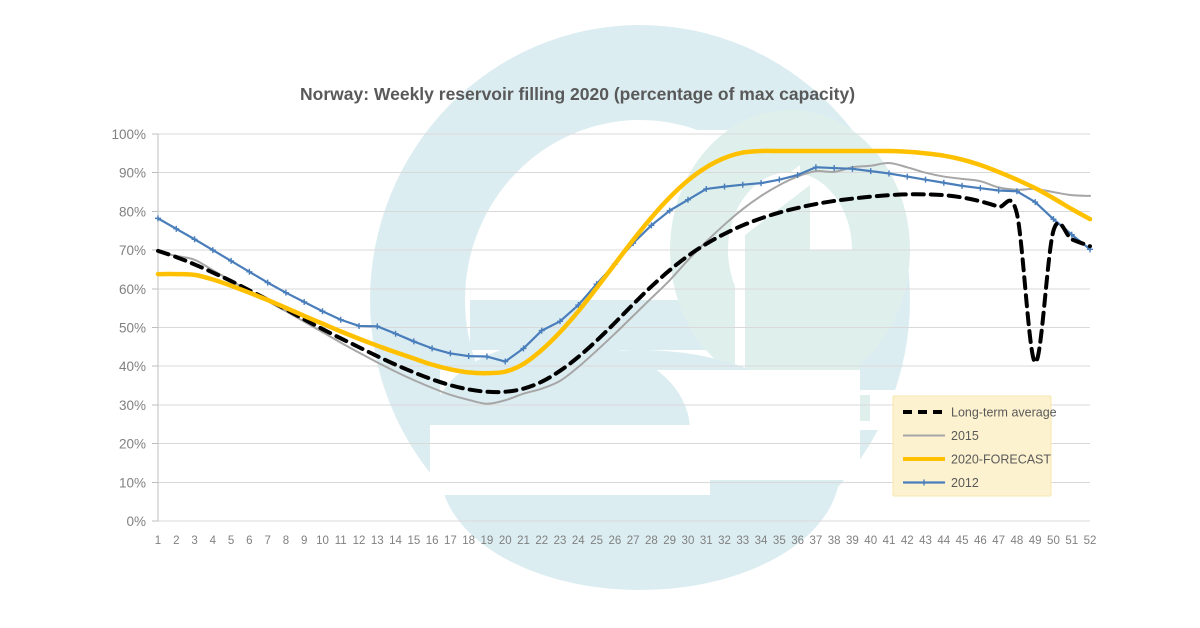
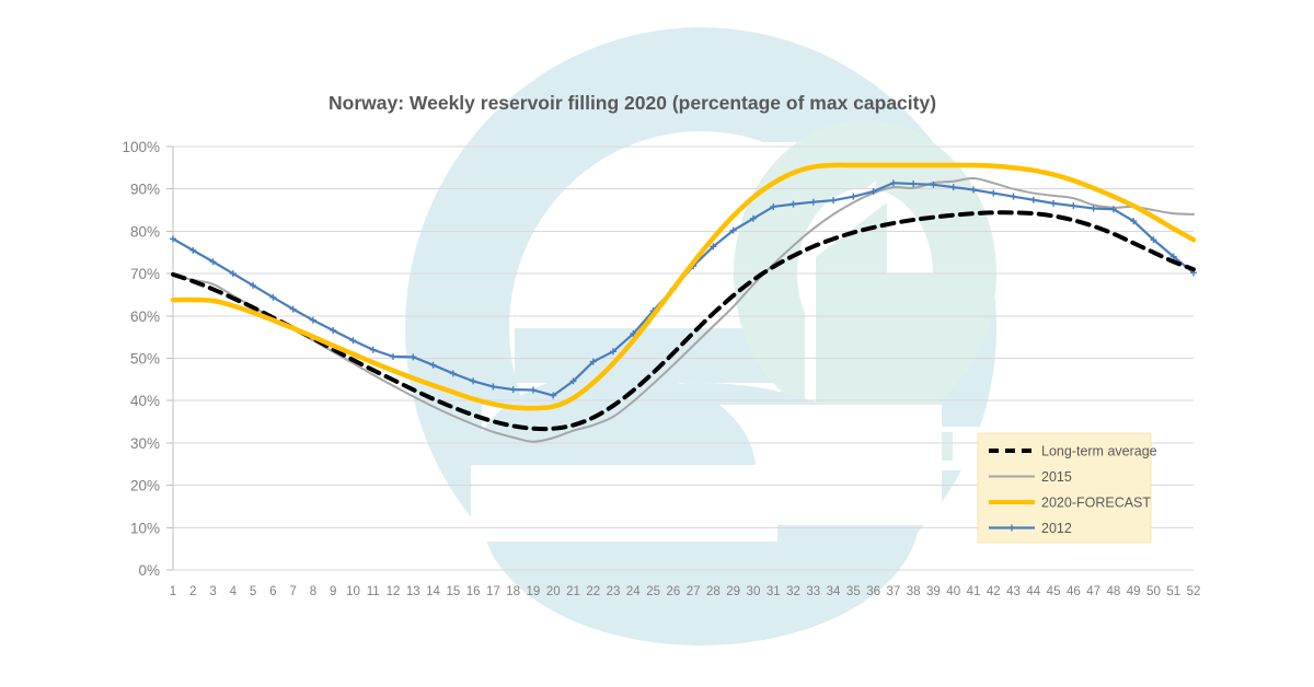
Long-term average/49: 41% -> 77%
